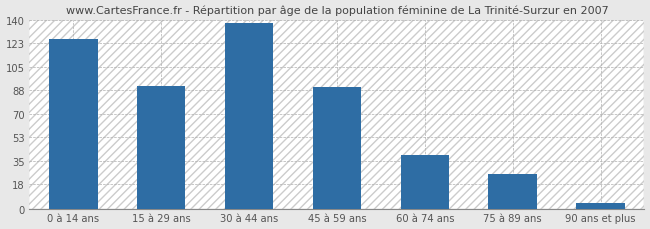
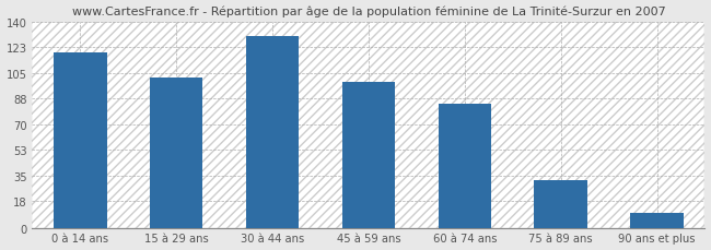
0 à 14 ans: 126 -> 119
15 à 29 ans: 91 -> 102
30 à 44 ans: 138 -> 130
45 à 59 ans: 90 -> 99
60 à 74 ans: 40 -> 84
75 à 89 ans: 26 -> 32
90 ans et plus: 4 -> 10
